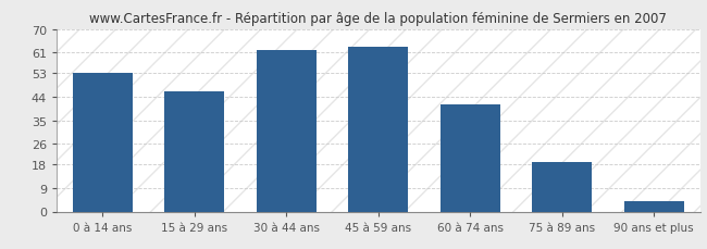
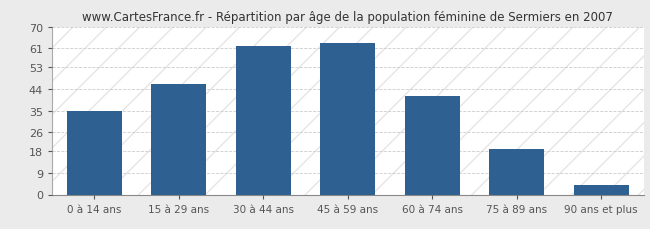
0 à 14 ans: 53 -> 35
